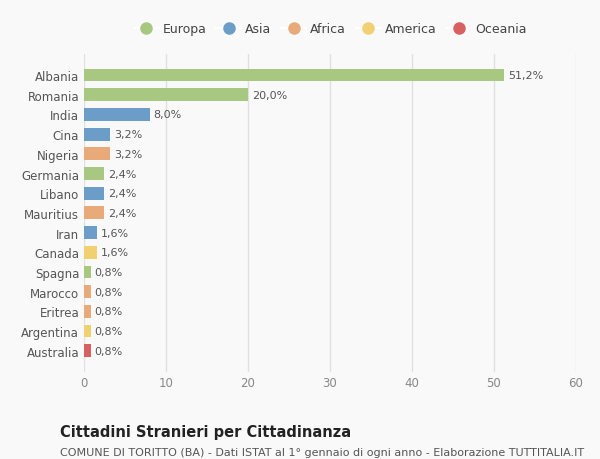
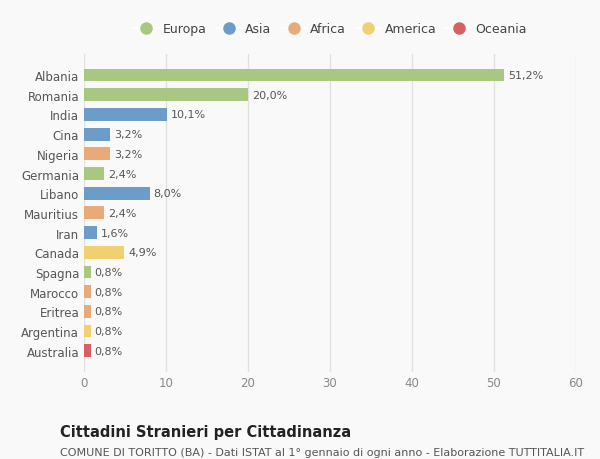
India: 8,0% -> 10,1%
Libano: 2,4% -> 8,0%
Canada: 1,6% -> 4,9%
